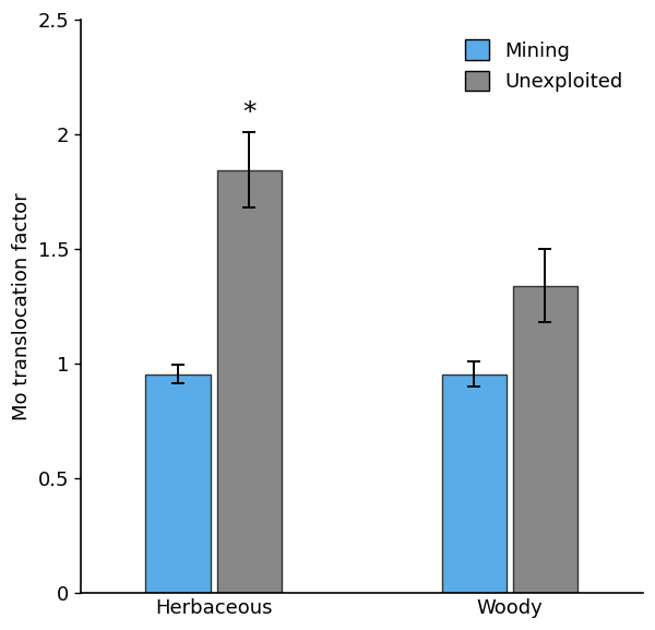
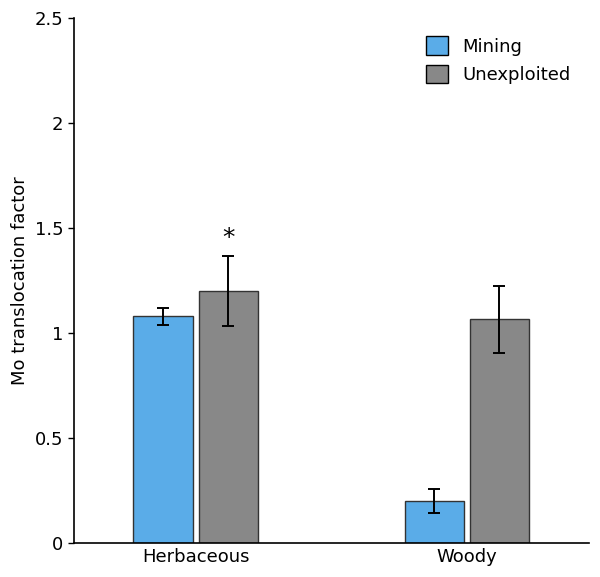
Mining/Herbaceous: 0.955 -> 1.080
Unexploited/Herbaceous: 1.845 -> 1.200
Mining/Woody: 0.955 -> 0.200
Unexploited/Woody: 1.340 -> 1.065
